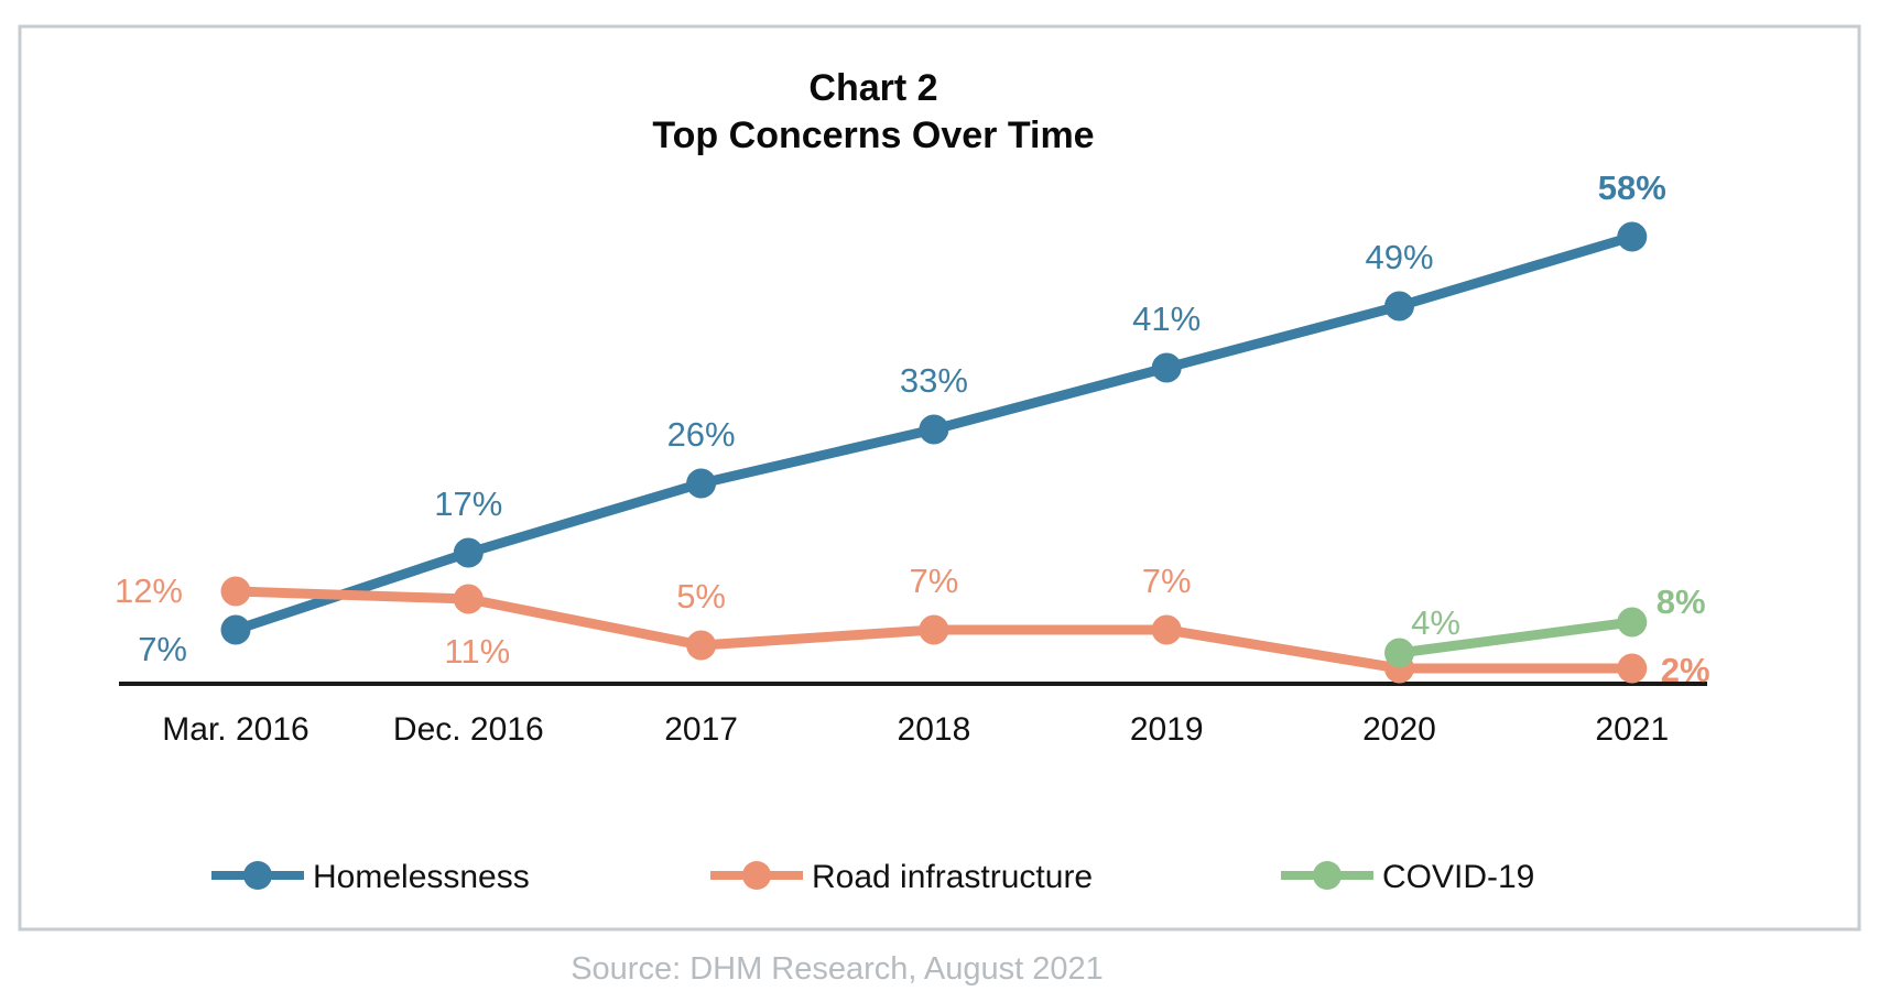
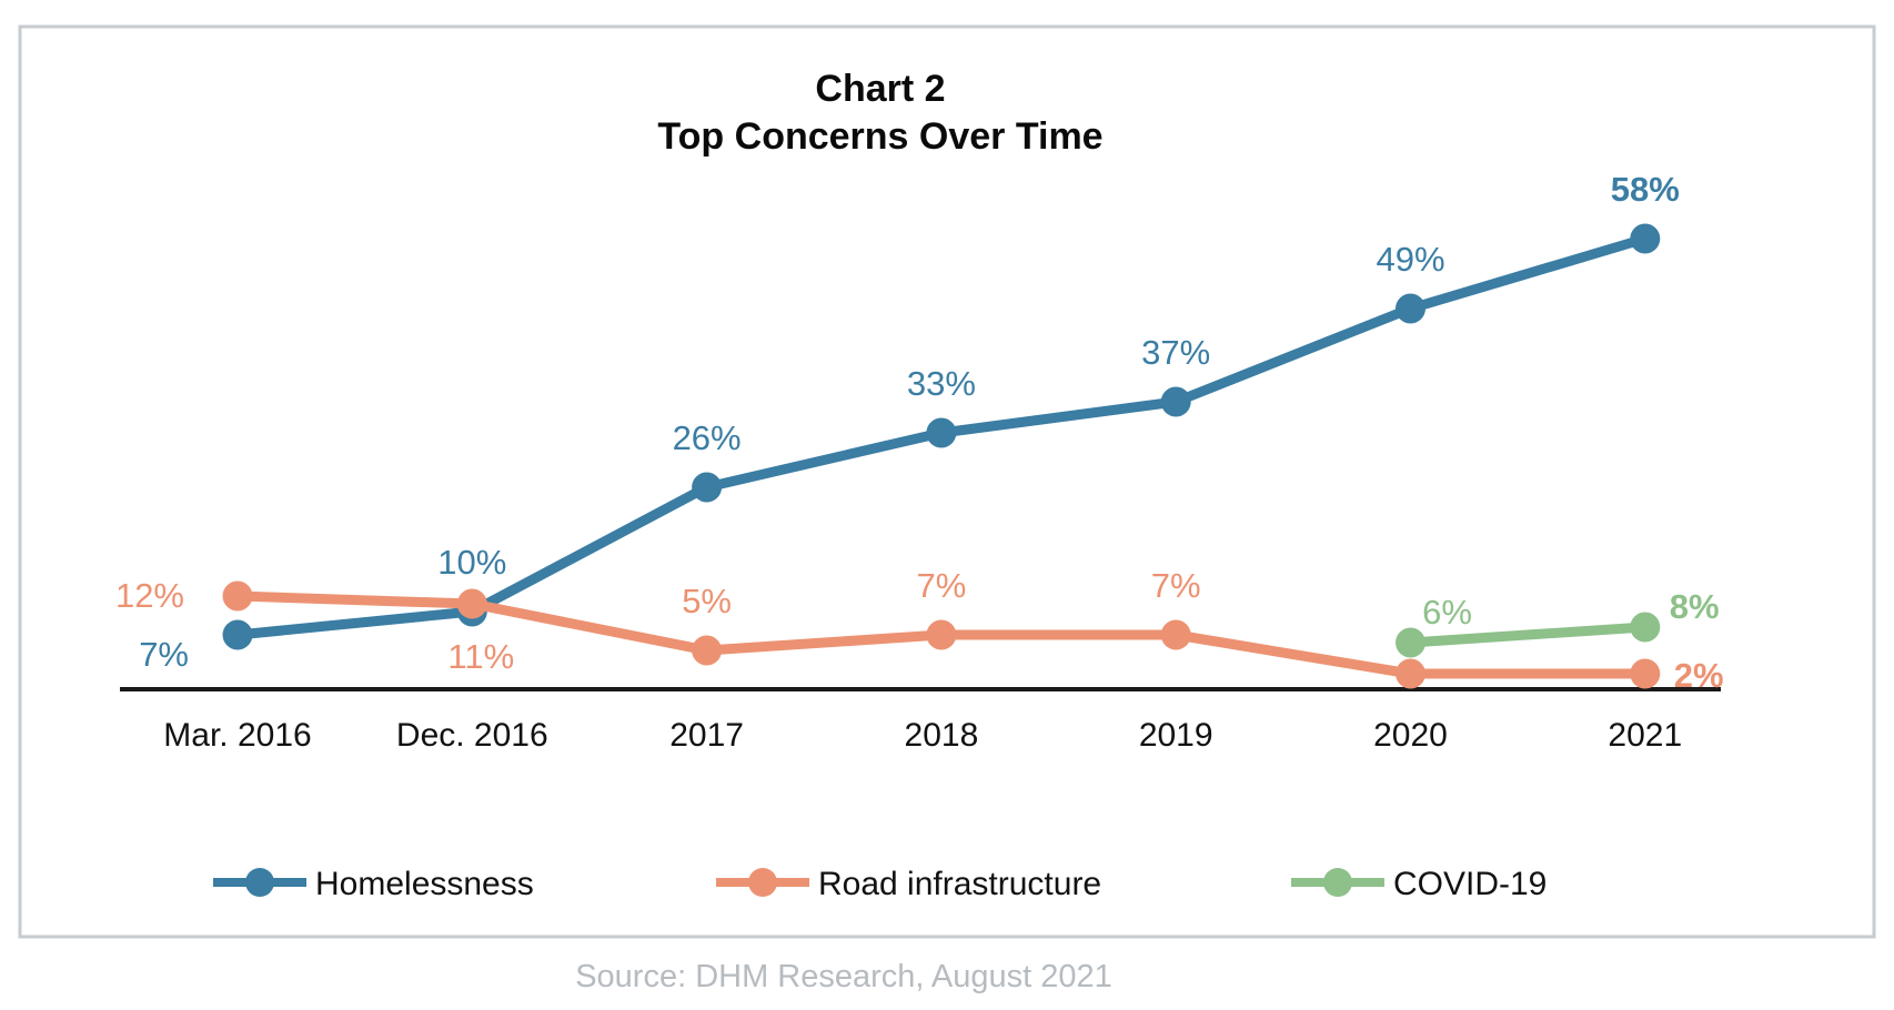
Homelessness/Dec. 2016: 17% -> 10%
Homelessness/2019: 41% -> 37%
COVID-19/2020: 4% -> 6%
